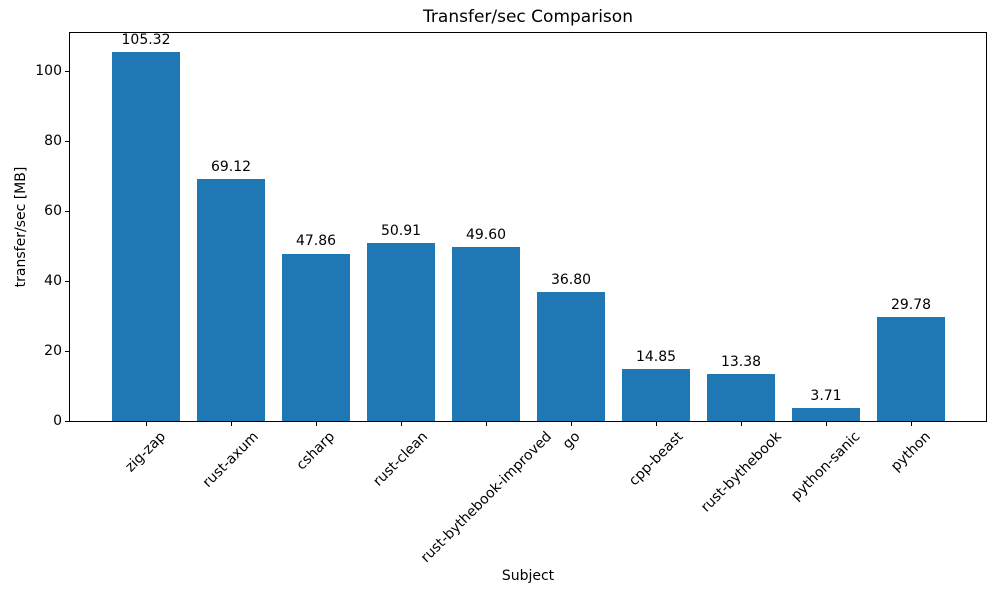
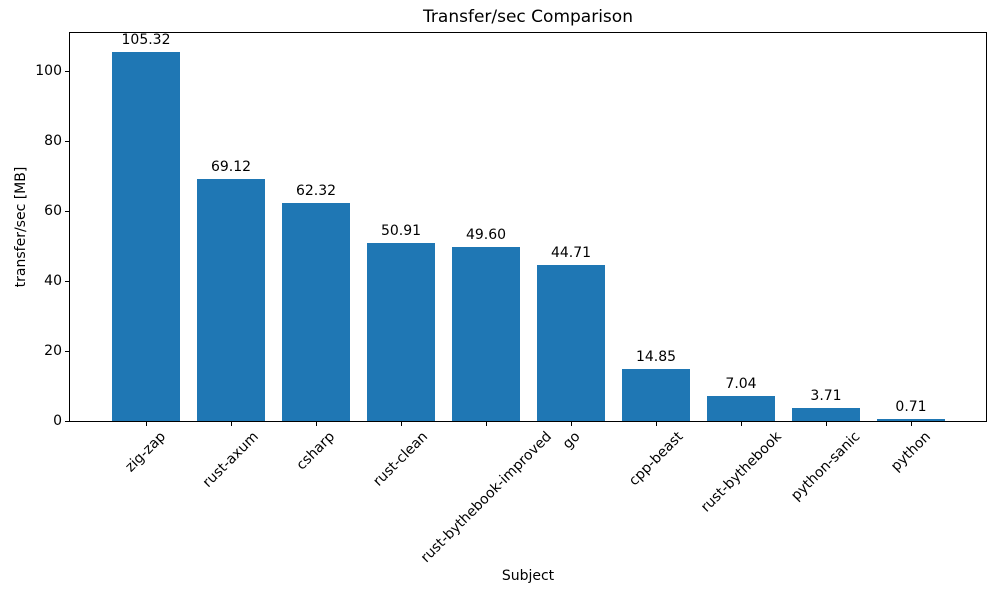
csharp: 47.86 -> 62.32
go: 36.80 -> 44.71
rust-bythebook: 13.38 -> 7.04
python: 29.78 -> 0.71
